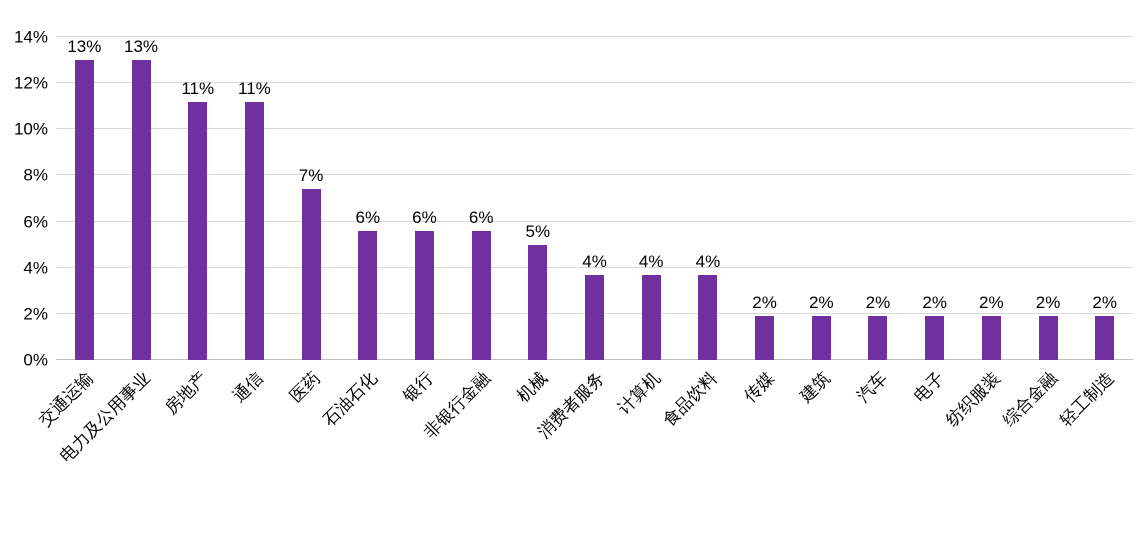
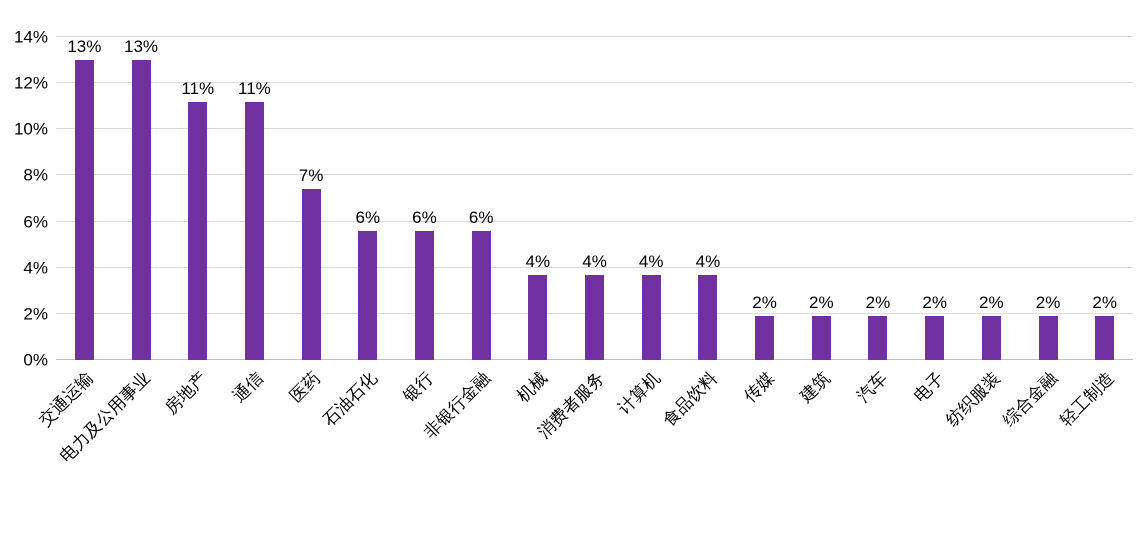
机械: 5% -> 4%
